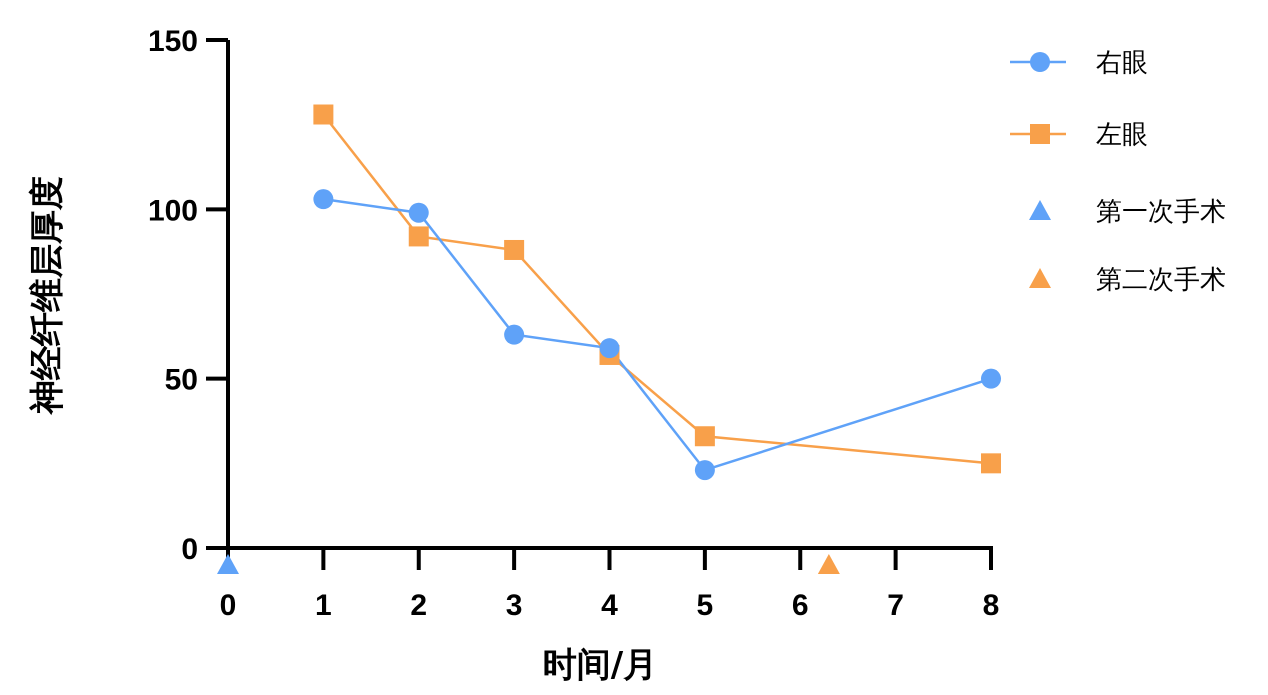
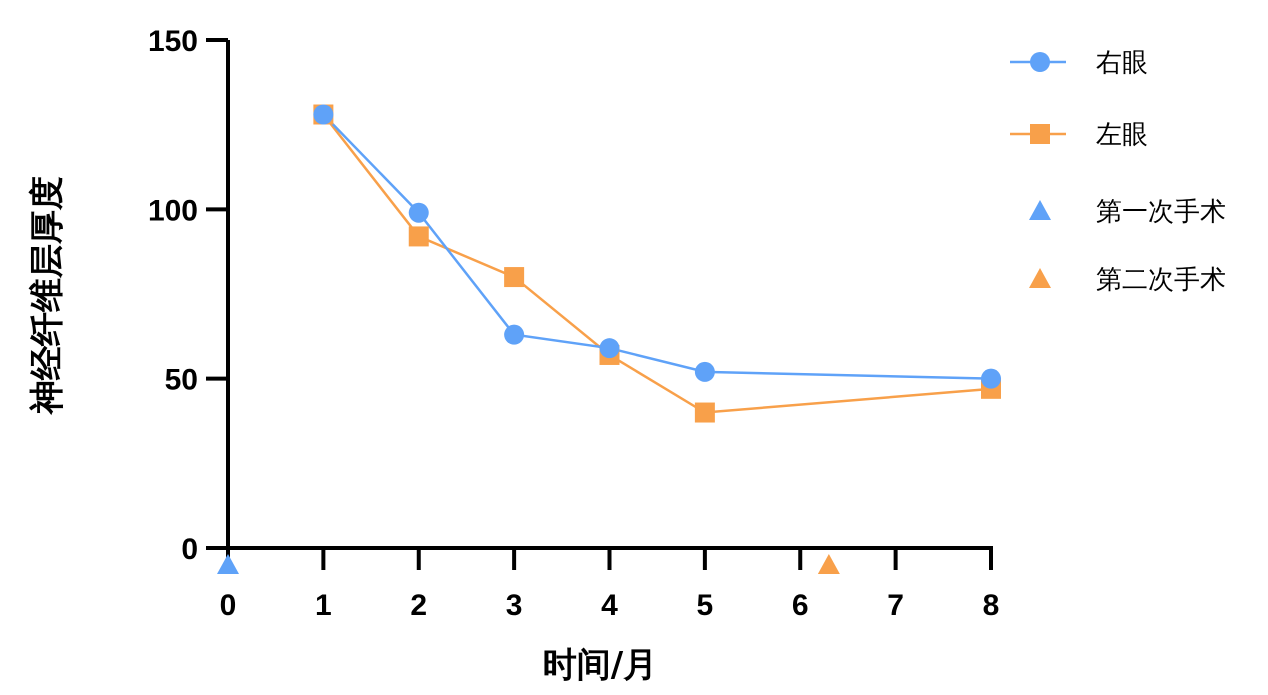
右眼/1: 103 -> 128
左眼/3: 88 -> 80
右眼/5: 23 -> 52
左眼/5: 33 -> 40
左眼/8: 25 -> 47
